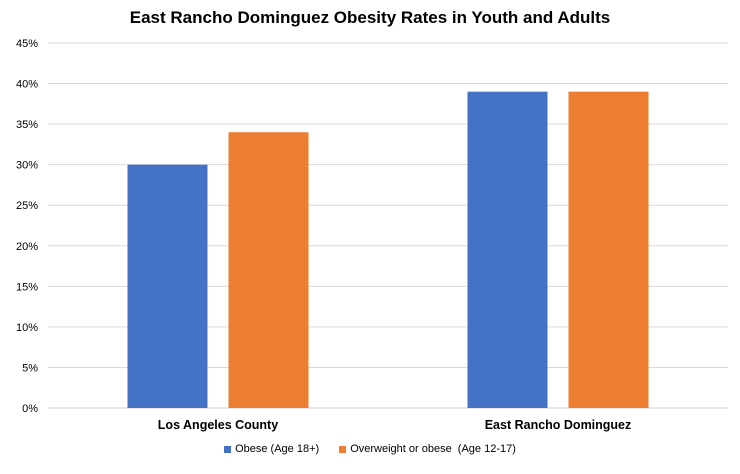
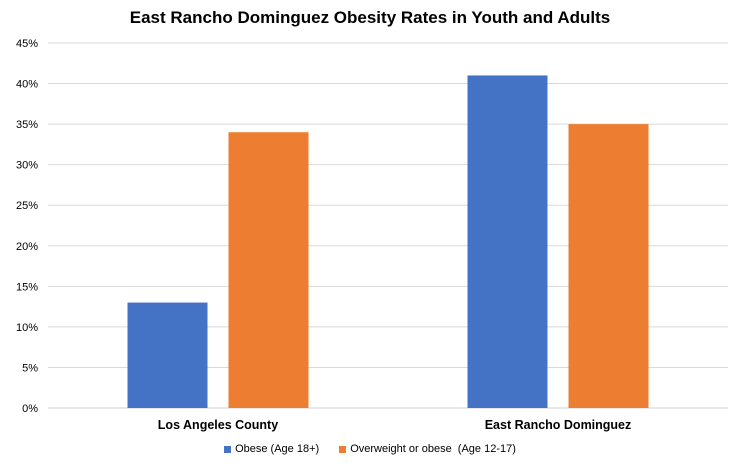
Obese (Age 18+)/Los Angeles County: 30% -> 13%
Obese (Age 18+)/East Rancho Dominguez: 39% -> 41%
Overweight or obese (Age 12-17)/East Rancho Dominguez: 39% -> 35%
